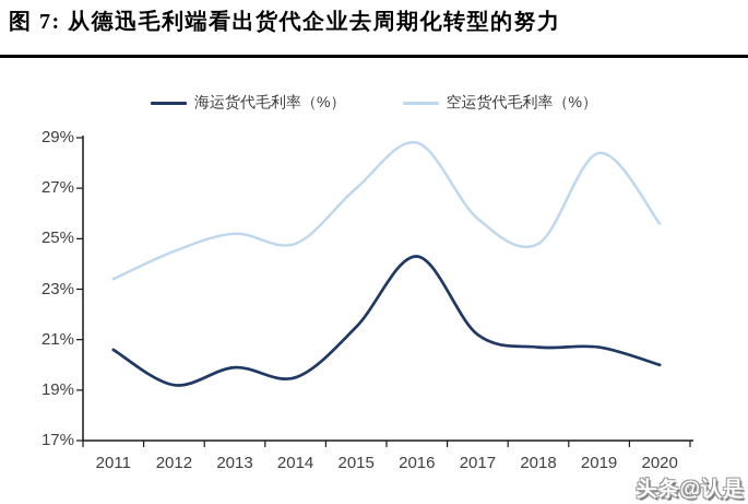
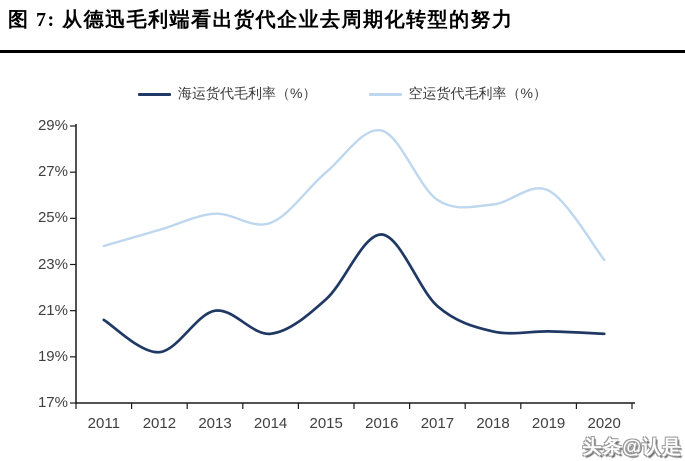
空运货代毛利率（%）/2011: 23.4% -> 23.8%
海运货代毛利率（%）/2013: 19.9% -> 21.0%
海运货代毛利率（%）/2014: 19.5% -> 20.0%
海运货代毛利率（%）/2018: 20.7% -> 20.1%
空运货代毛利率（%）/2018: 24.8% -> 25.6%
海运货代毛利率（%）/2019: 20.7% -> 20.1%
空运货代毛利率（%）/2019: 28.4% -> 26.2%
空运货代毛利率（%）/2020: 25.6% -> 23.2%
